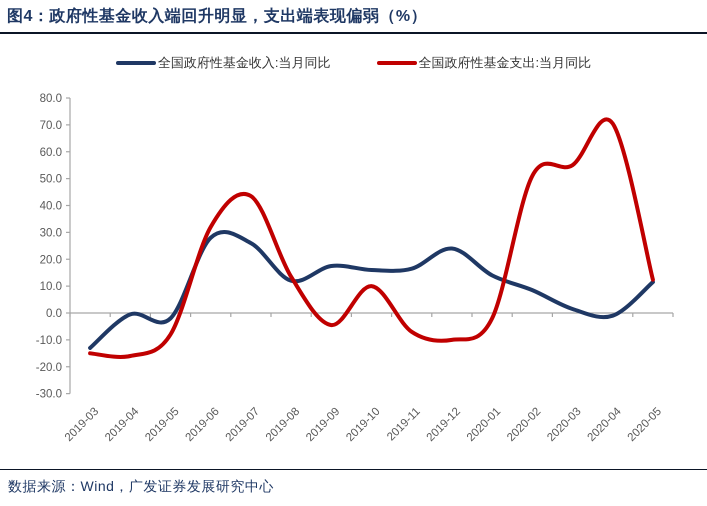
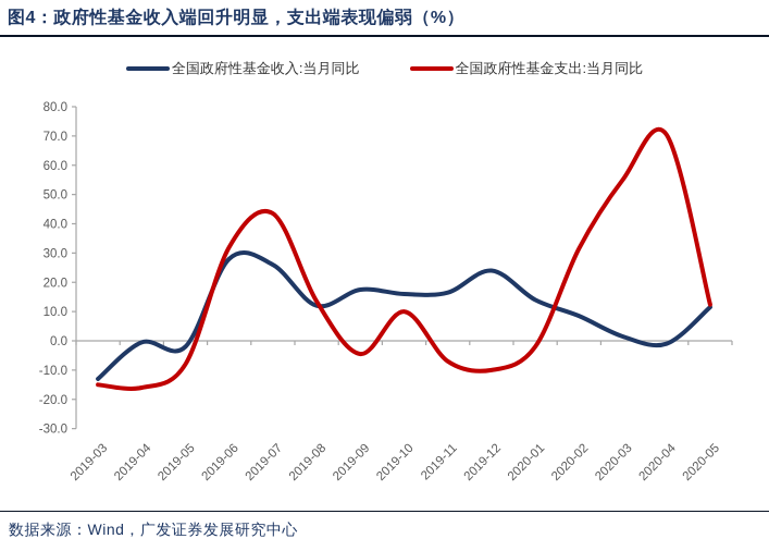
全国政府性基金支出:当月同比/2020-02: 51 -> 32
